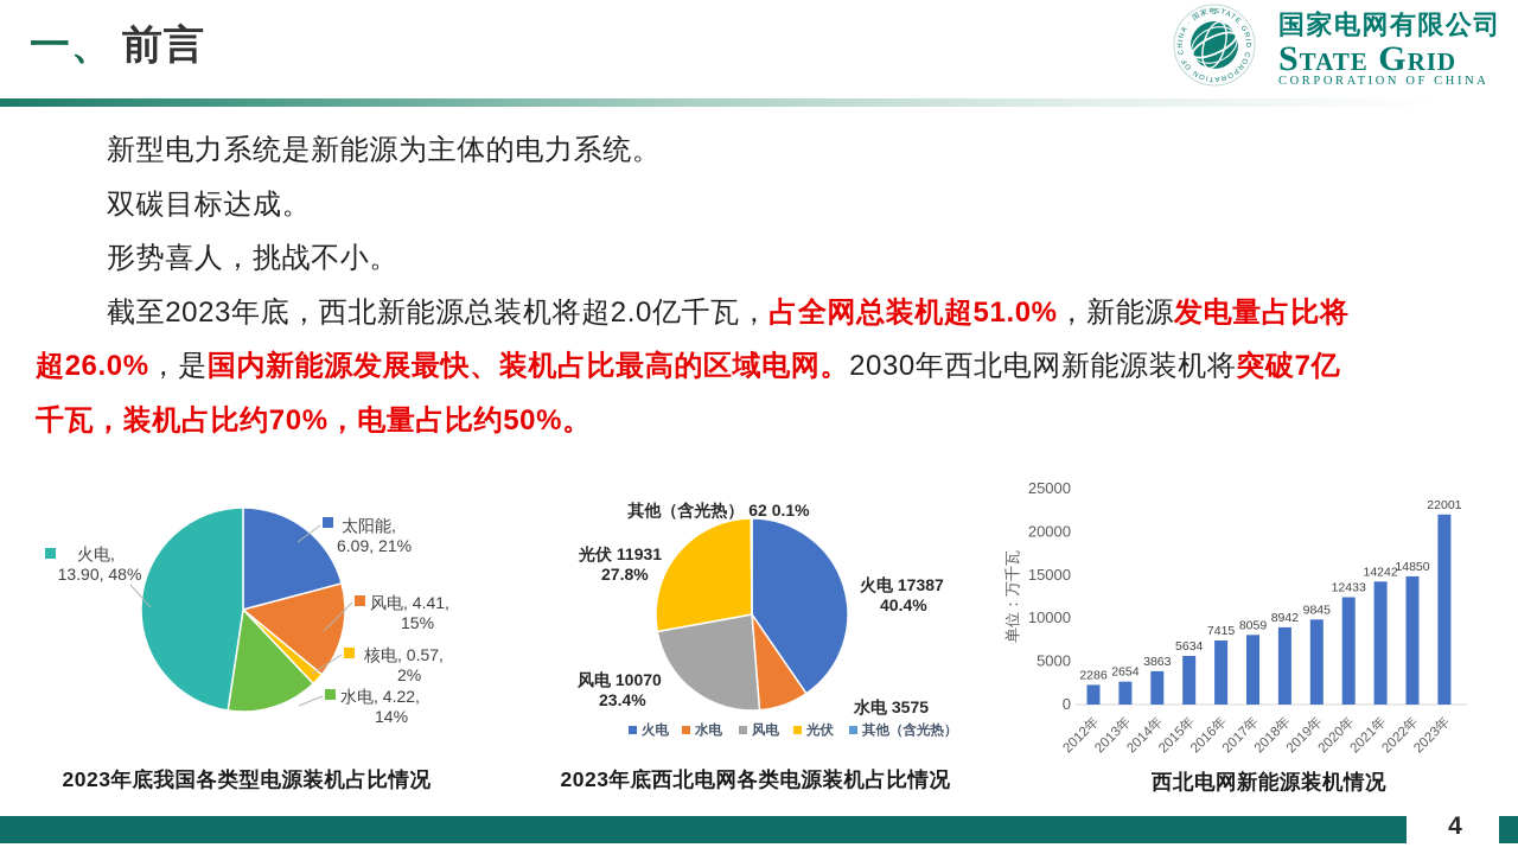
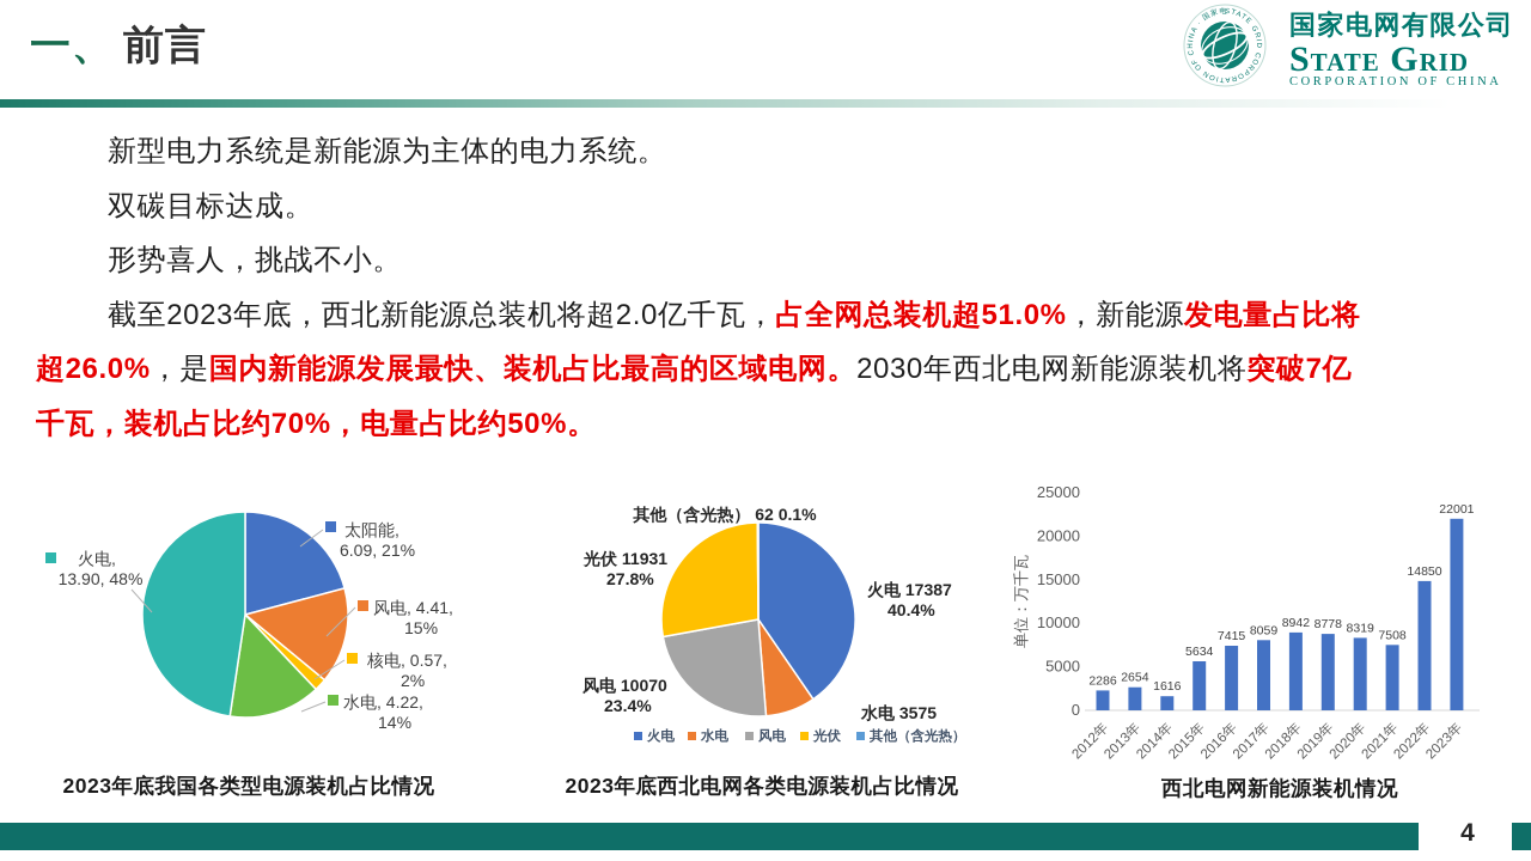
西北电网新能源装机情况/2014年: 3863 -> 1616
西北电网新能源装机情况/2019年: 9845 -> 8778
西北电网新能源装机情况/2020年: 12433 -> 8319
西北电网新能源装机情况/2021年: 14242 -> 7508
